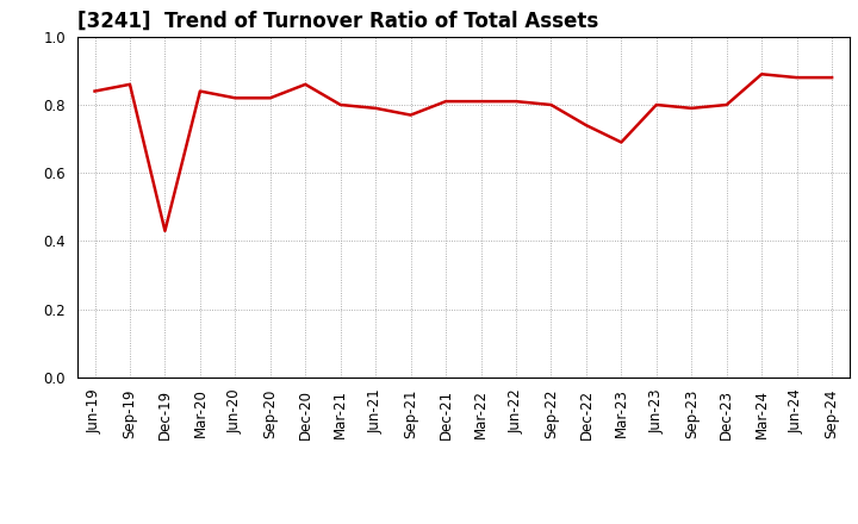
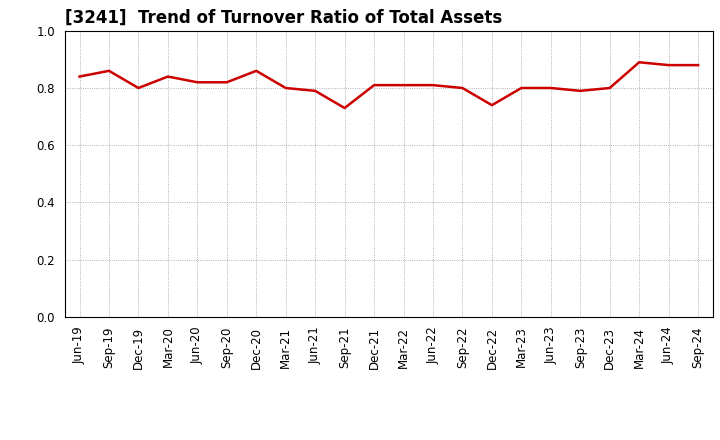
Dec-19: 0.43 -> 0.80
Sep-21: 0.77 -> 0.73
Mar-23: 0.69 -> 0.80
